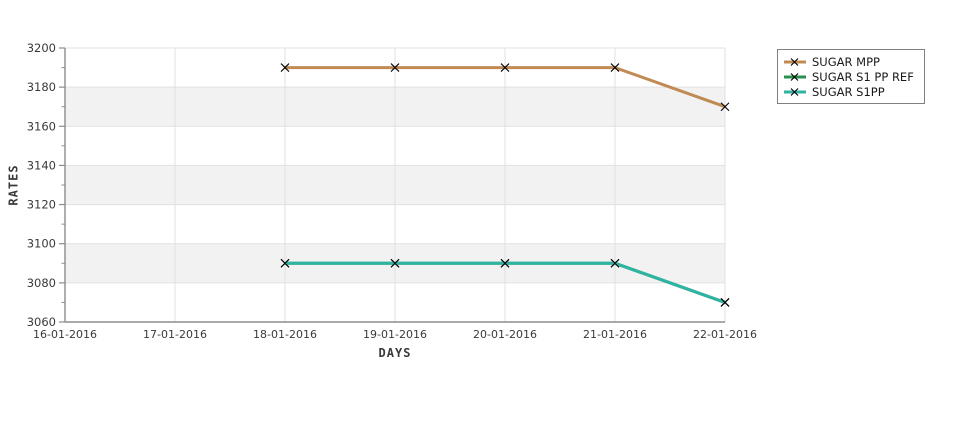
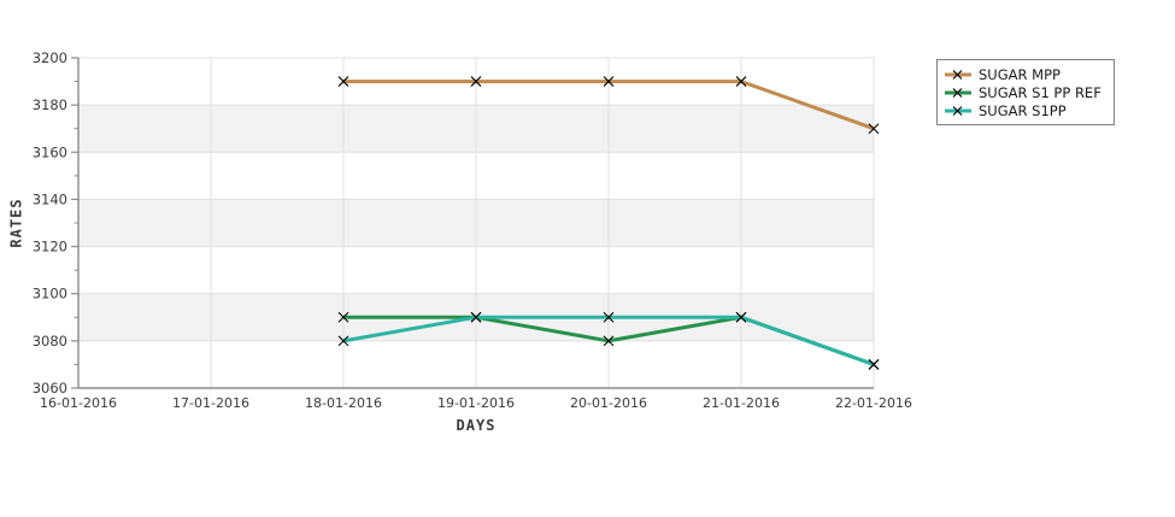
SUGAR S1PP/18-01-2016: 3090 -> 3080
SUGAR S1 PP REF/20-01-2016: 3090 -> 3080
